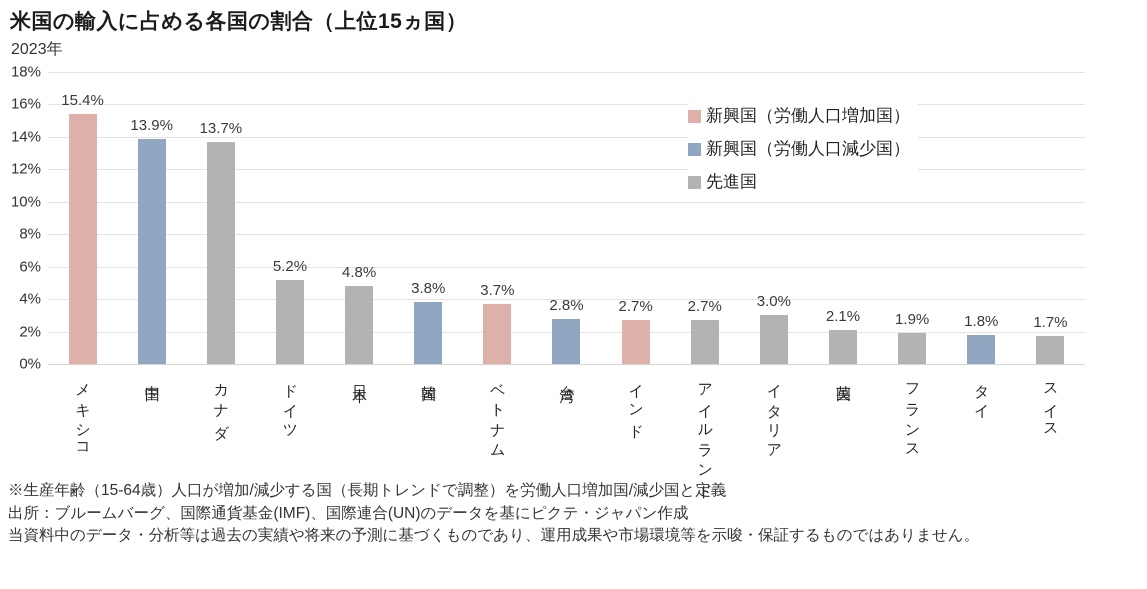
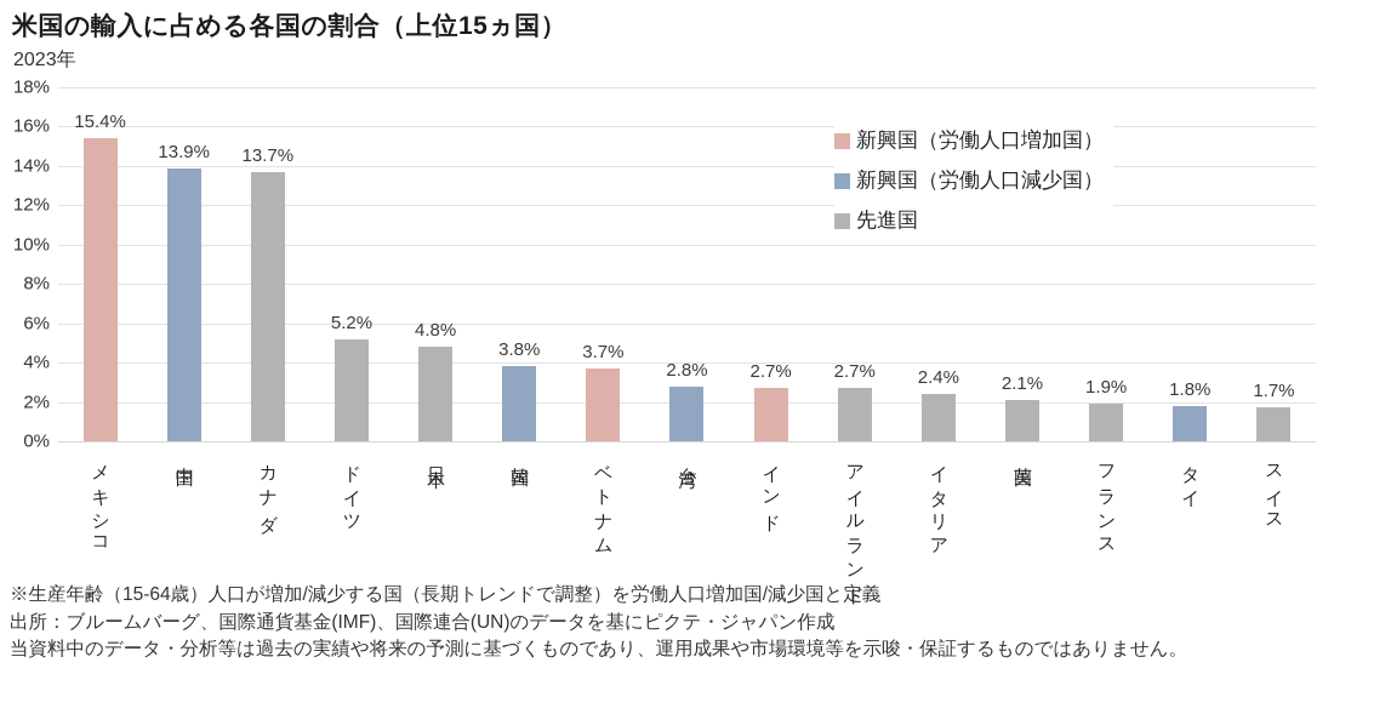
イタリア: 3.0% -> 2.4%
